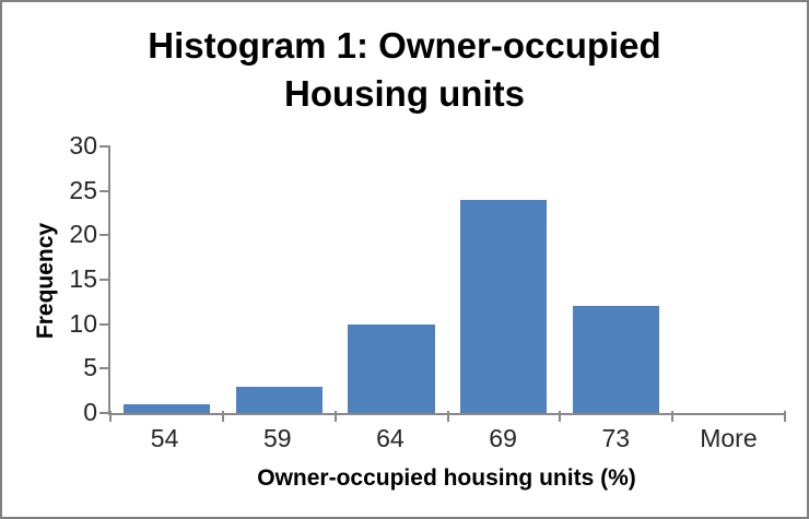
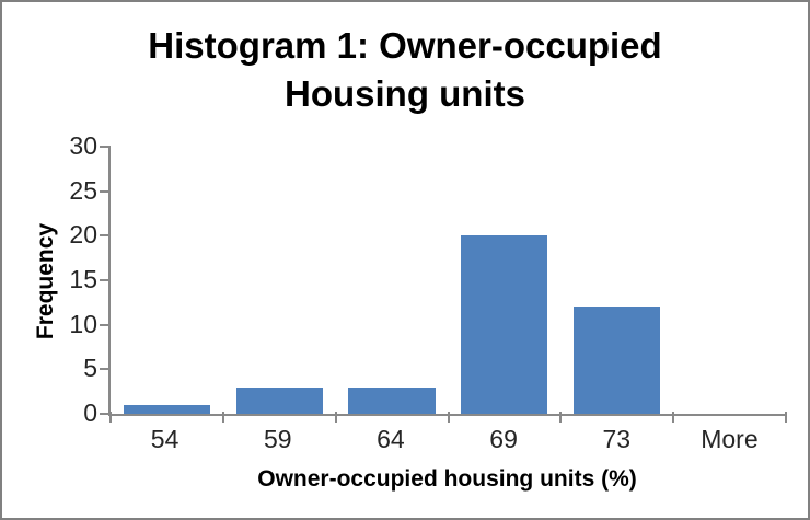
64: 10 -> 3
69: 24 -> 20
